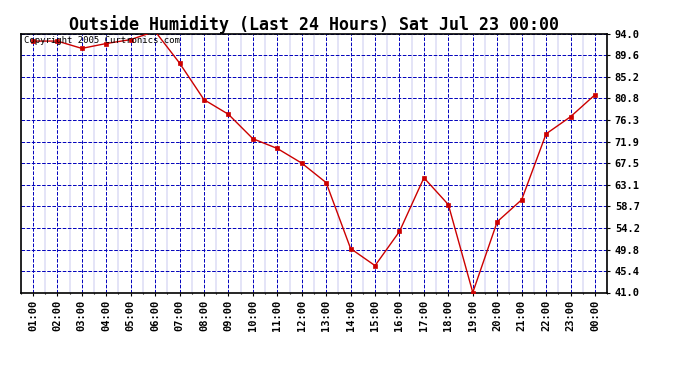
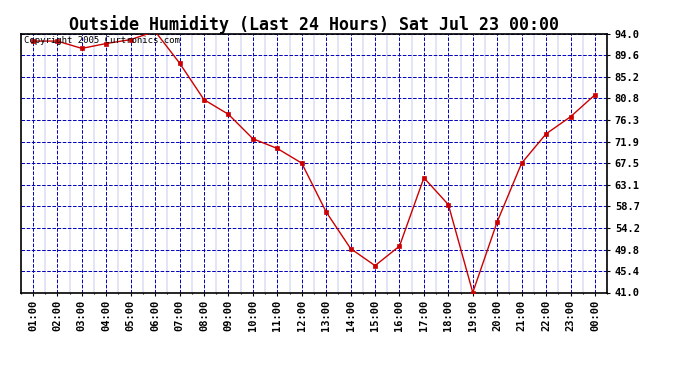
13:00: 63.5 -> 57.5
16:00: 53.5 -> 50.5
21:00: 60.0 -> 67.5
